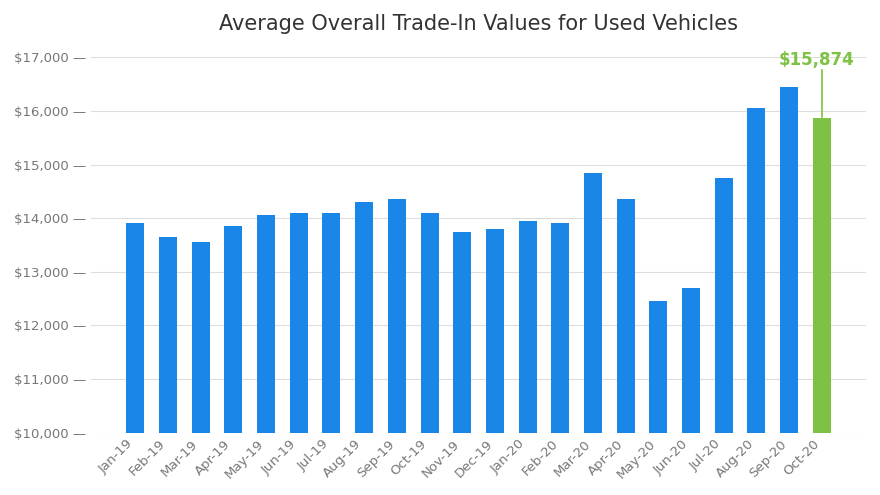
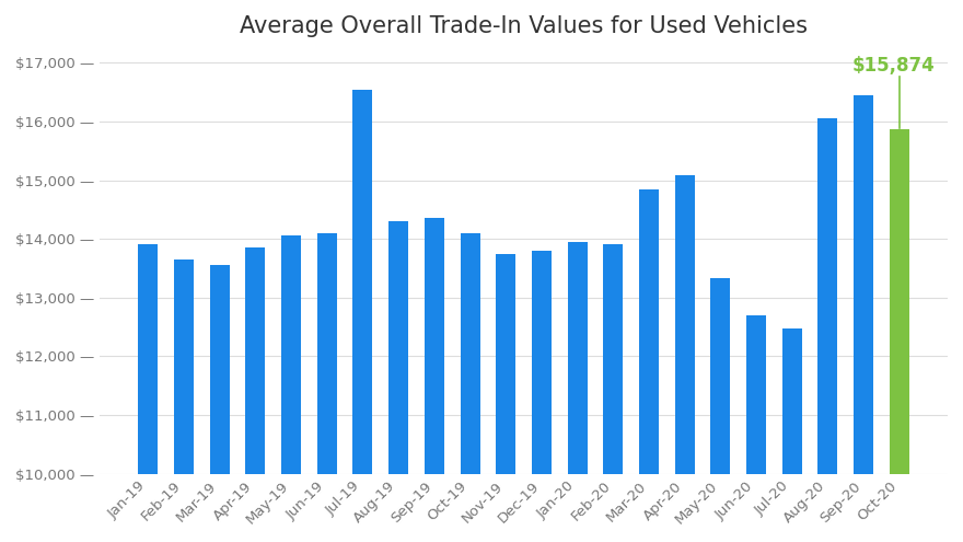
Jul-19: $14,100 — -> $16,540 —
Apr-20: $14,350 — -> $15,080 —
May-20: $12,450 — -> $13,340 —
Jul-20: $14,750 — -> $12,480 —
